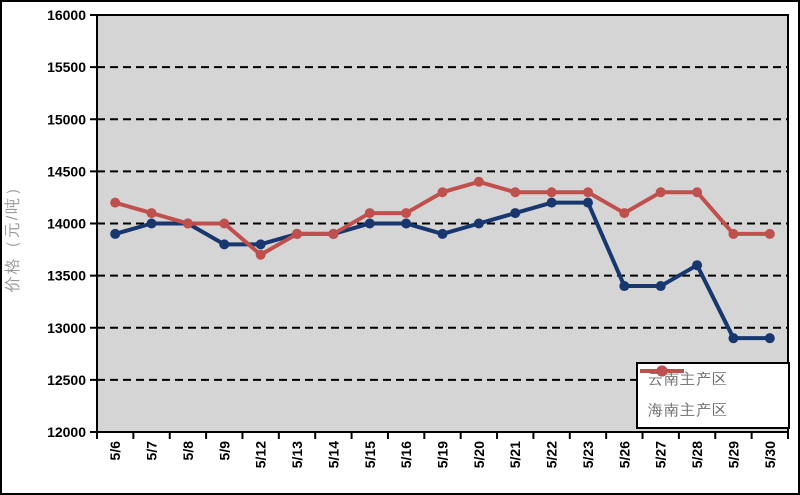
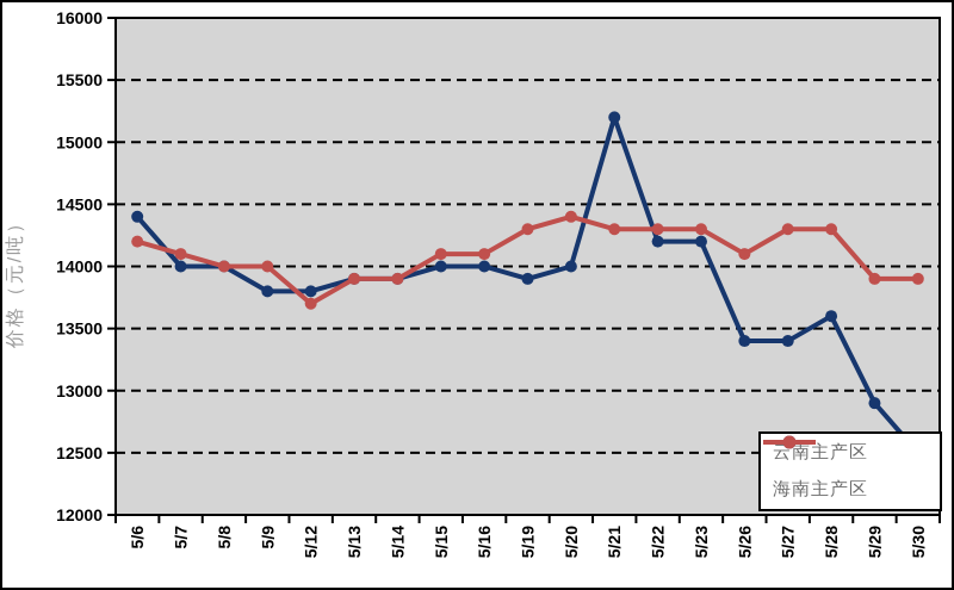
云南主产区/5/6: 13900 -> 14400
云南主产区/5/21: 14100 -> 15200
云南主产区/5/30: 12900 -> 12500
